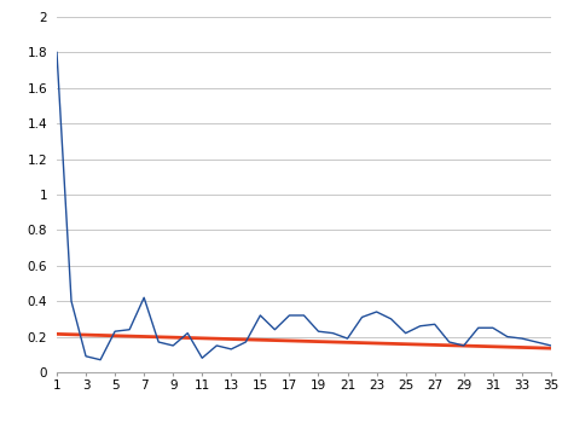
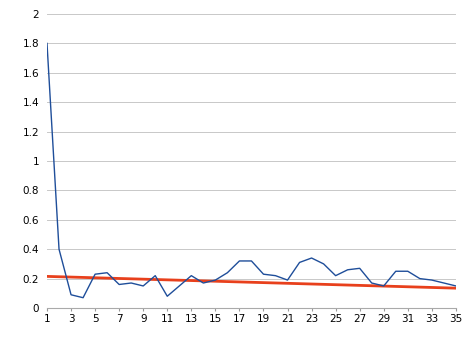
7: 0.42 -> 0.16
13: 0.13 -> 0.22
15: 0.32 -> 0.19
